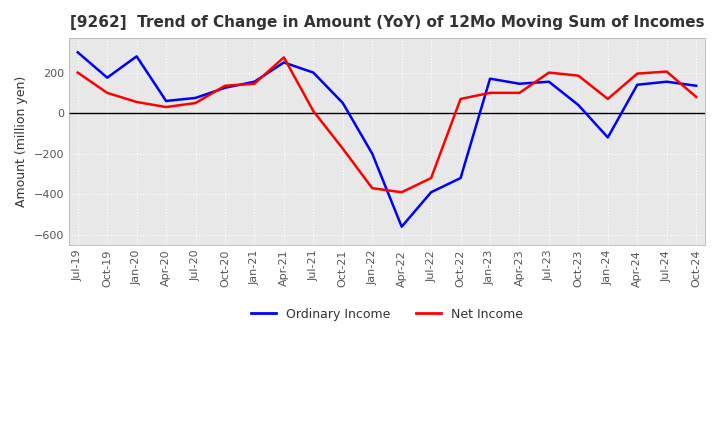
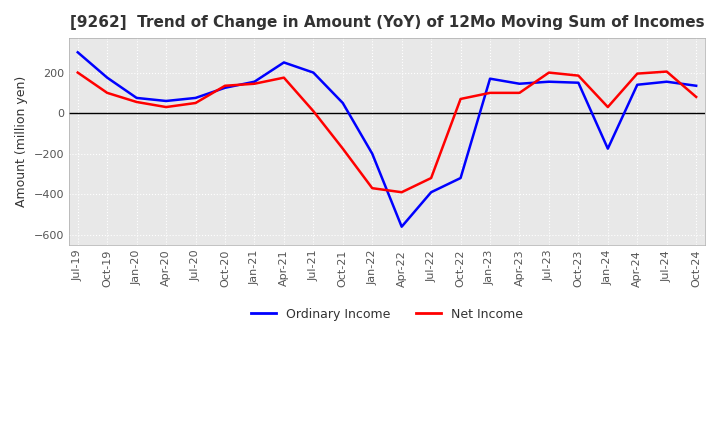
Ordinary Income/Jan-20: 280 -> 75
Net Income/Apr-21: 275 -> 175
Ordinary Income/Oct-23: 40 -> 150
Ordinary Income/Jan-24: -120 -> -175
Net Income/Jan-24: 70 -> 30
